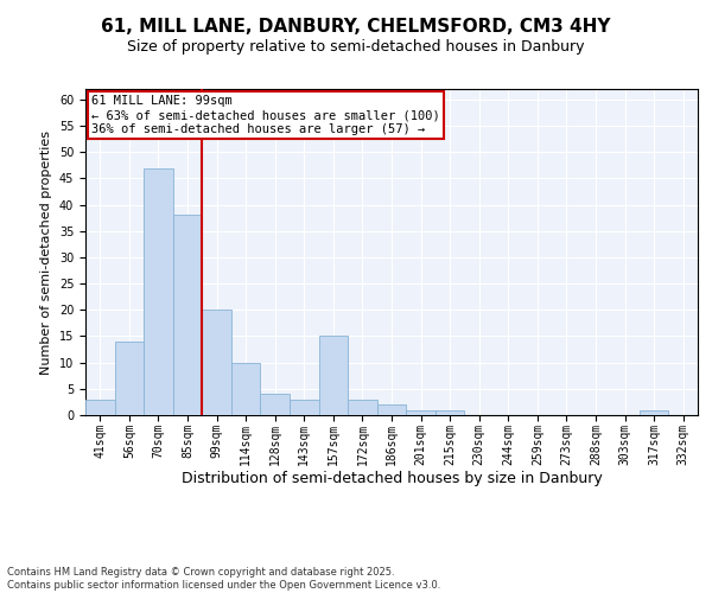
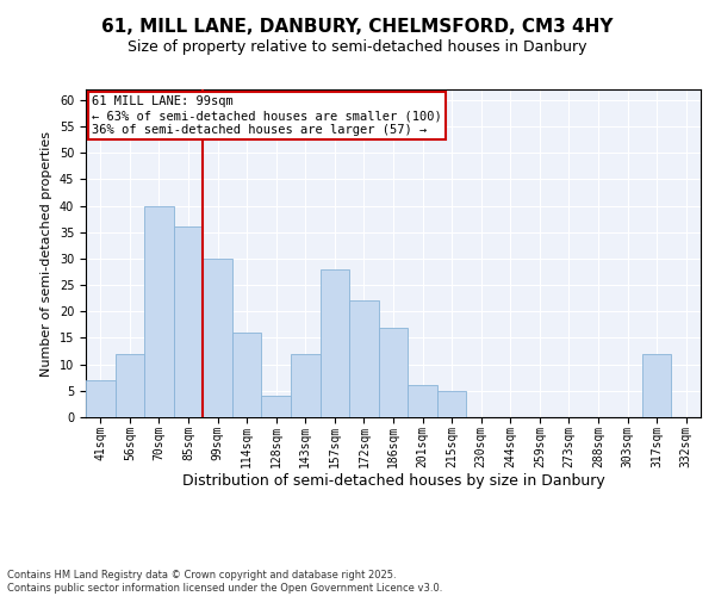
41sqm: 3 -> 7
56sqm: 14 -> 12
70sqm: 47 -> 40
85sqm: 38 -> 36
99sqm: 20 -> 30
114sqm: 10 -> 16
143sqm: 3 -> 12
157sqm: 15 -> 28
172sqm: 3 -> 22
186sqm: 2 -> 17
201sqm: 1 -> 6
215sqm: 1 -> 5
317sqm: 1 -> 12
